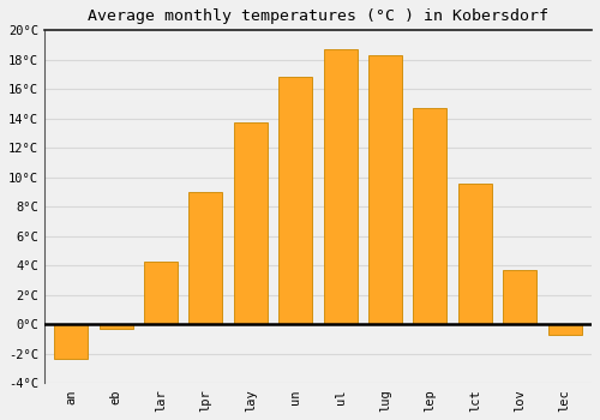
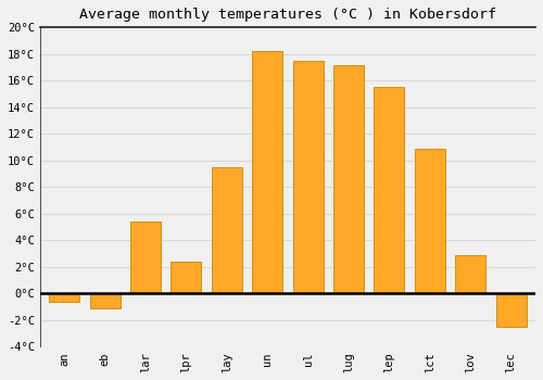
an: -2.3°C -> -0.6°C
eb: -0.3°C -> -1.1°C
lar: 4.3°C -> 5.4°C
lpr: 9.0°C -> 2.4°C
lay: 13.7°C -> 9.5°C
un: 16.8°C -> 18.2°C
ul: 18.7°C -> 17.5°C
lug: 18.3°C -> 17.2°C
lep: 14.7°C -> 15.5°C
lct: 9.6°C -> 10.9°C
lov: 3.7°C -> 2.9°C
lec: -0.7°C -> -2.5°C
